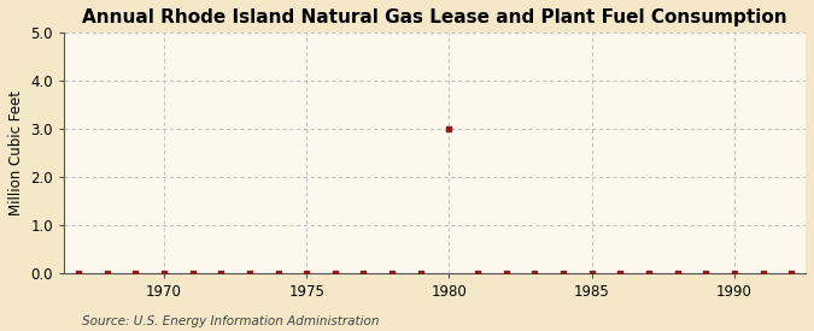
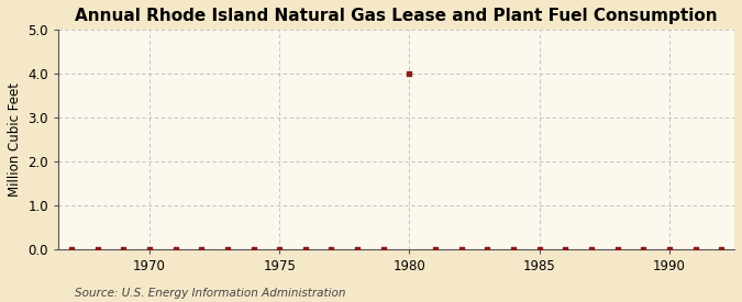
1980: 3 -> 4
